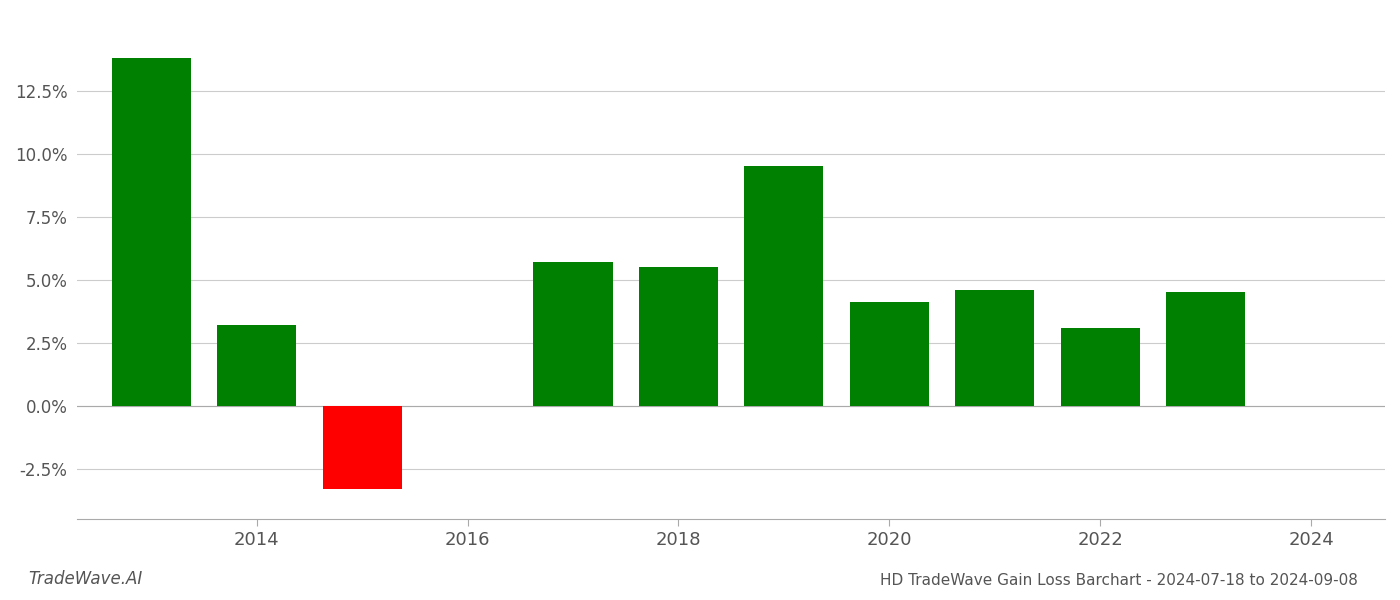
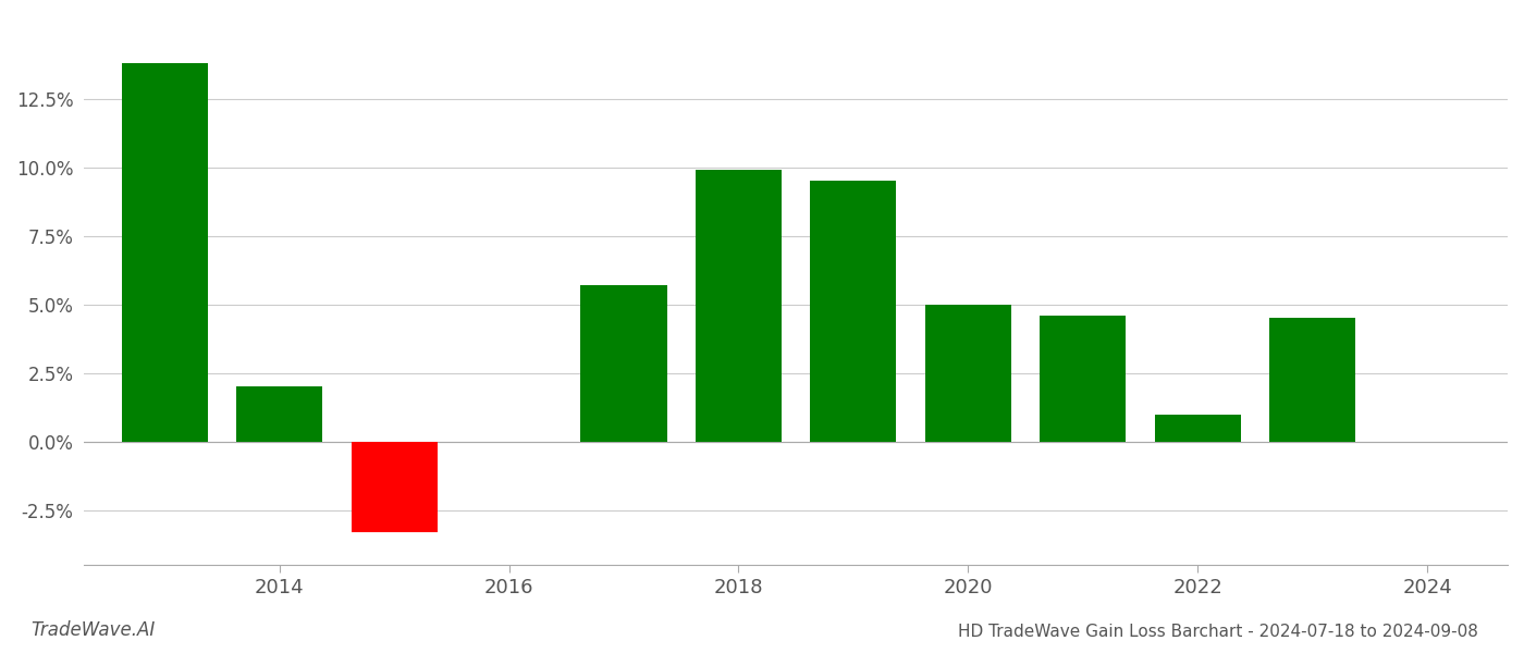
2014: 3.2% -> 2.0%
2018: 5.5% -> 9.9%
2020: 4.1% -> 5.0%
2022: 3.1% -> 1.0%
